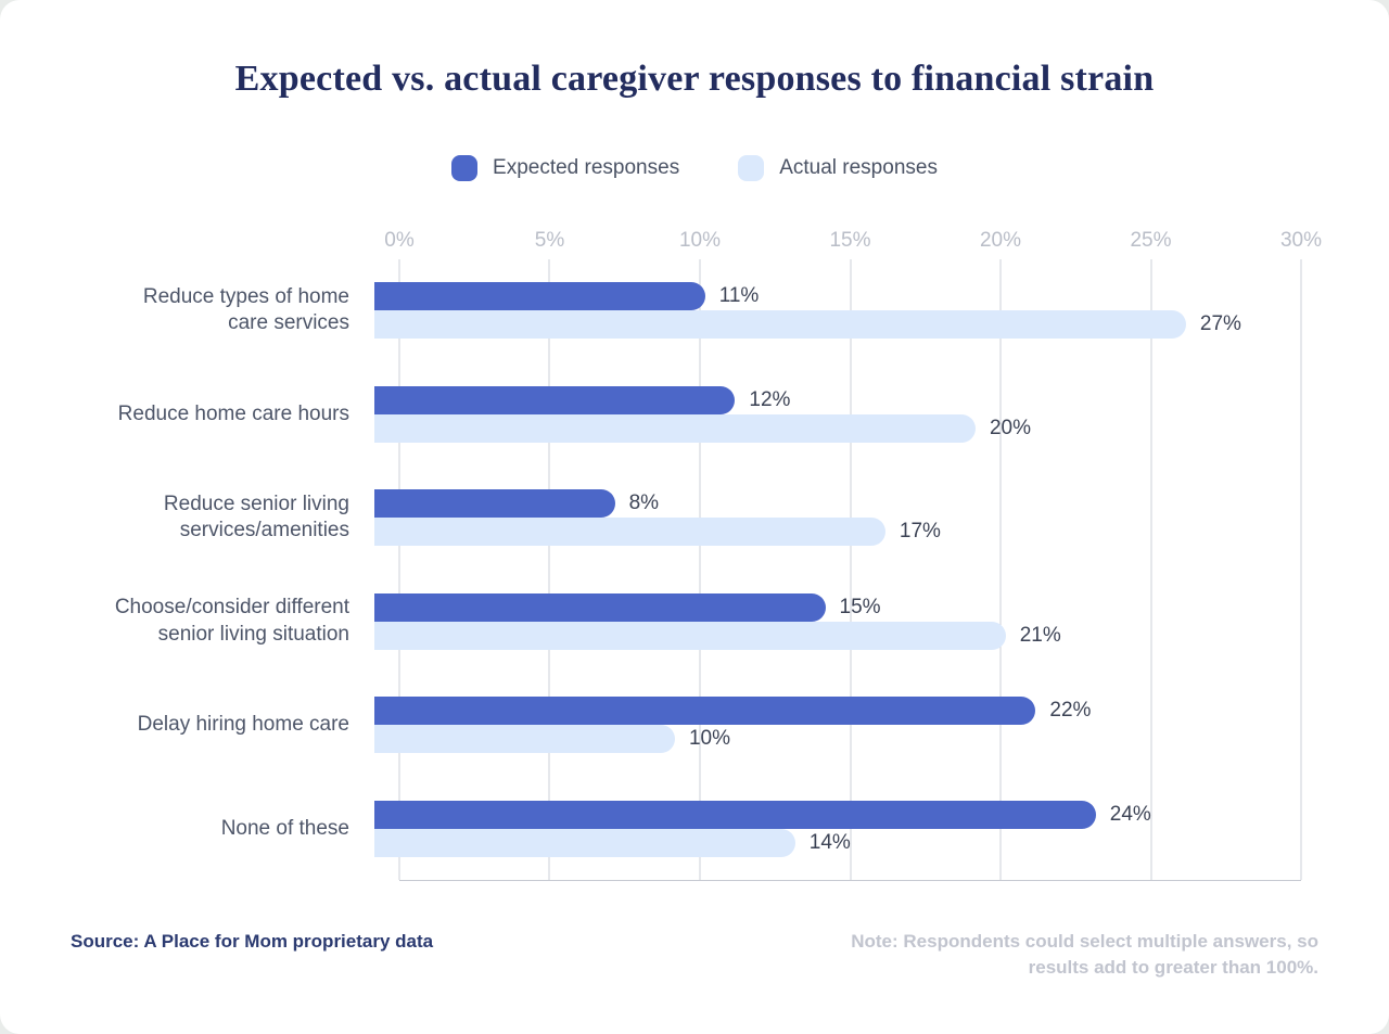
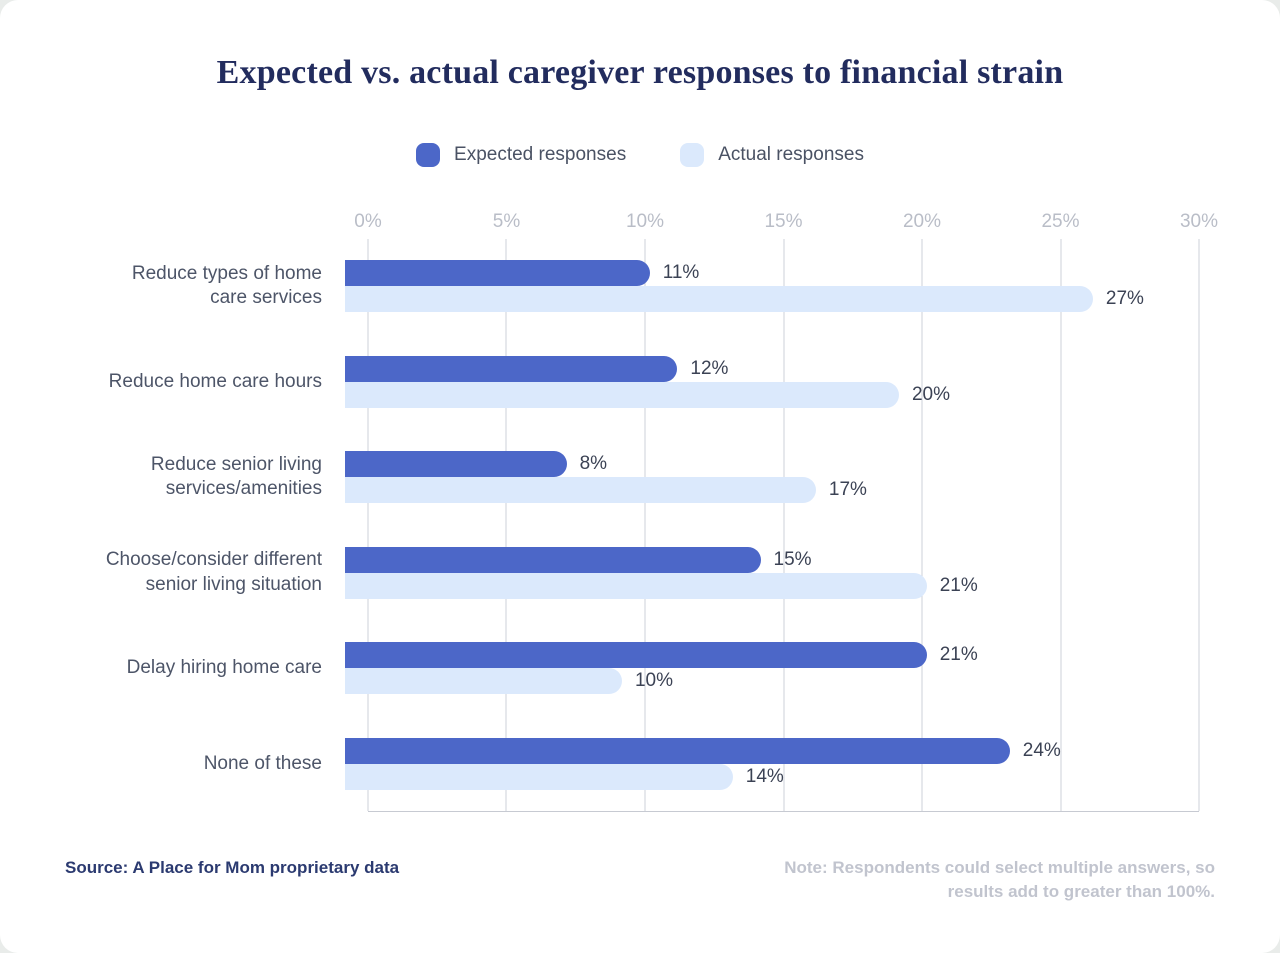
Expected responses/Delay hiring home care: 22% -> 21%
